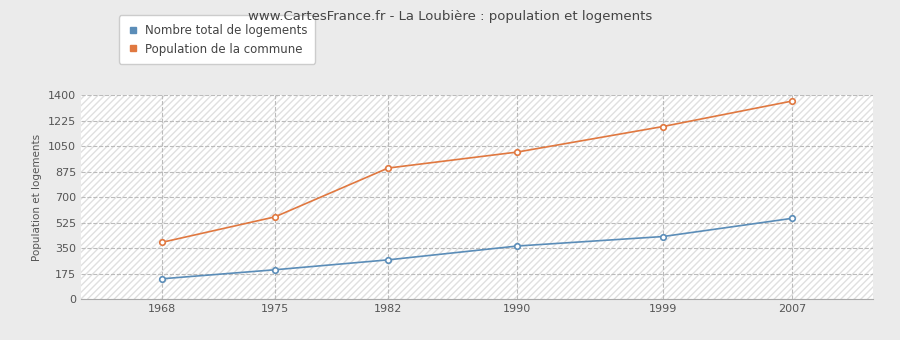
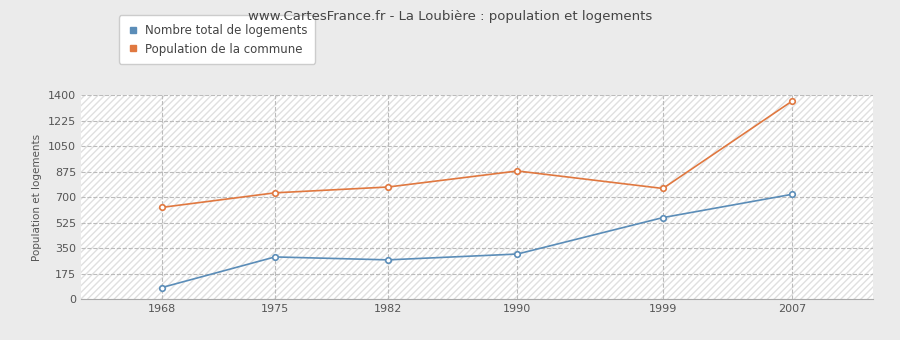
Nombre total de logements/1968: 140 -> 80
Population de la commune/1968: 390 -> 630
Nombre total de logements/1975: 200 -> 290
Population de la commune/1975: 560 -> 730
Population de la commune/1982: 900 -> 770
Nombre total de logements/1990: 360 -> 310
Population de la commune/1990: 1010 -> 880
Nombre total de logements/1999: 430 -> 560
Population de la commune/1999: 1180 -> 760
Nombre total de logements/2007: 560 -> 720
